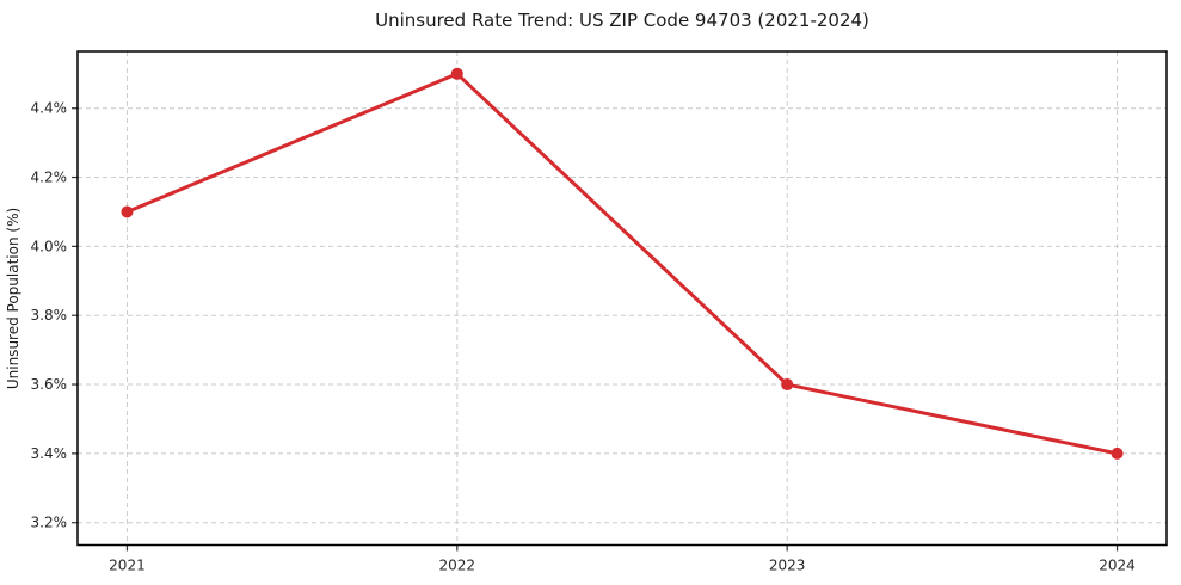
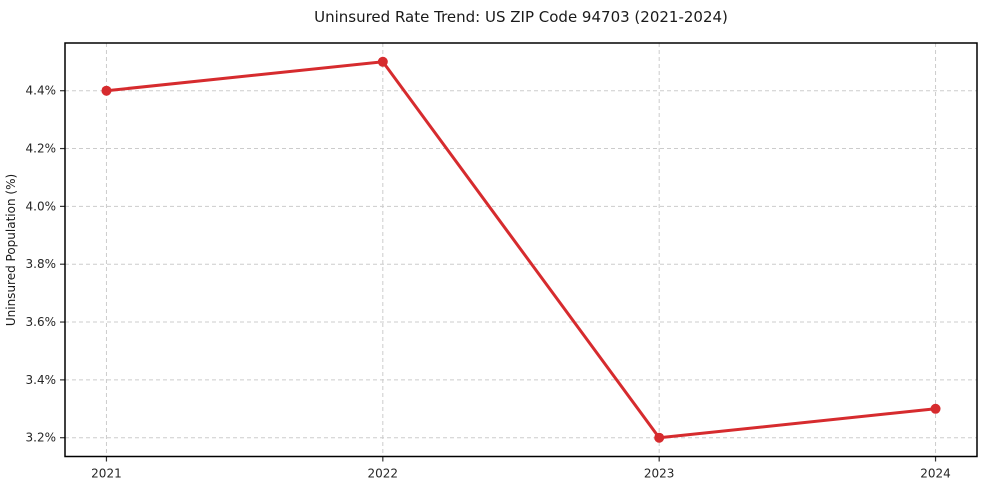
2021: 4.1% -> 4.4%
2023: 3.6% -> 3.2%
2024: 3.4% -> 3.3%
